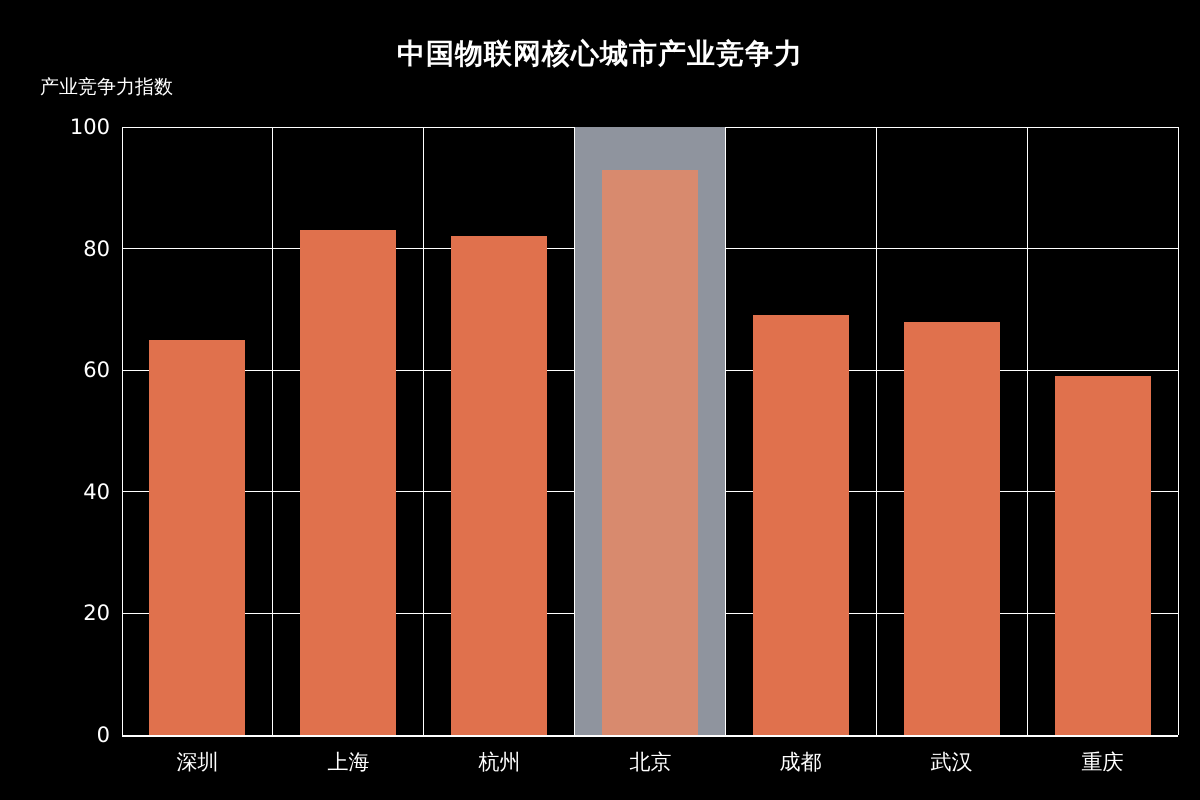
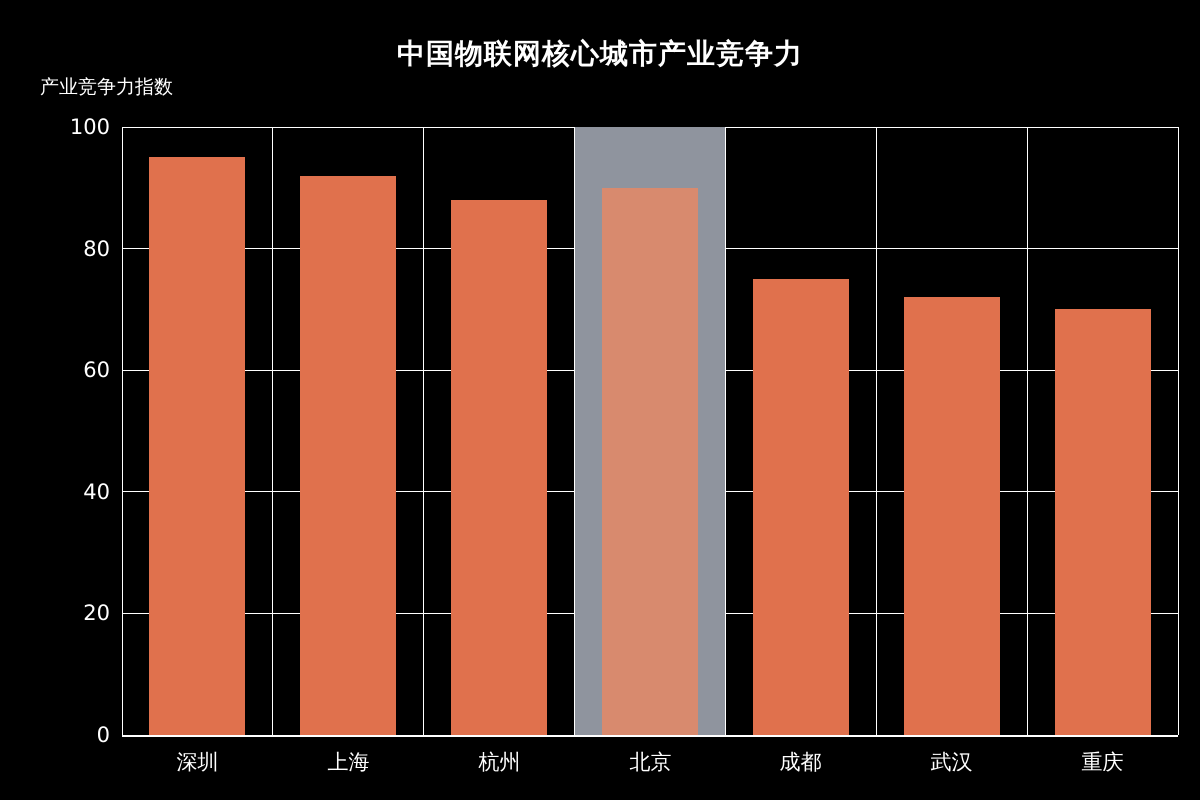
深圳: 65 -> 95
上海: 83 -> 92
杭州: 82 -> 88
北京: 93 -> 90
成都: 69 -> 75
武汉: 68 -> 72
重庆: 59 -> 70
